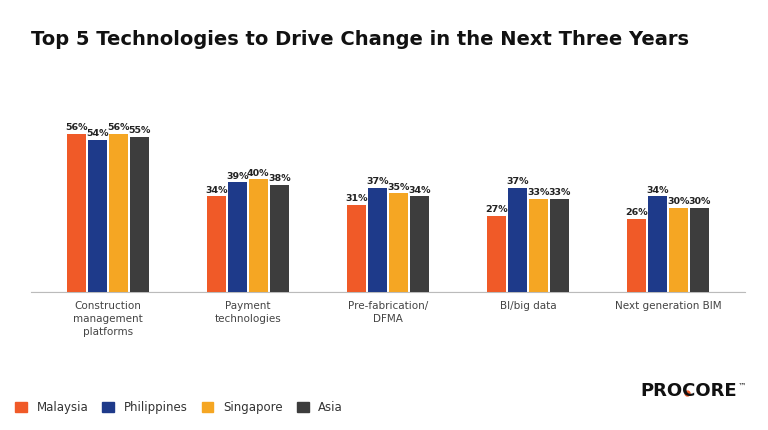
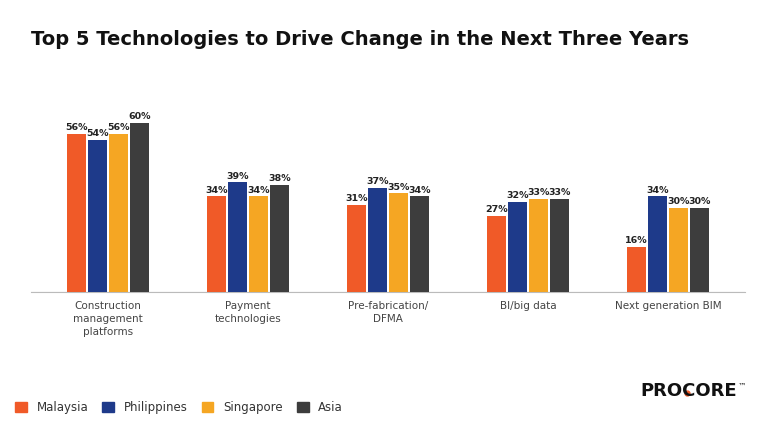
Asia/Construction management platforms: 55% -> 60%
Singapore/Payment technologies: 40% -> 34%
Philippines/BI/big data: 37% -> 32%
Malaysia/Next generation BIM: 26% -> 16%
